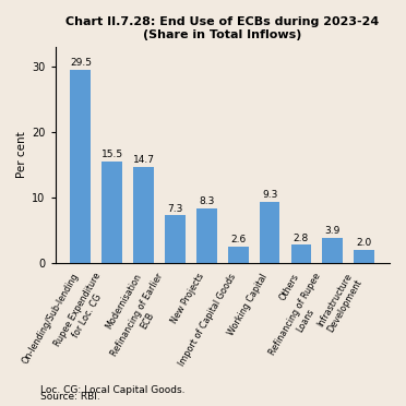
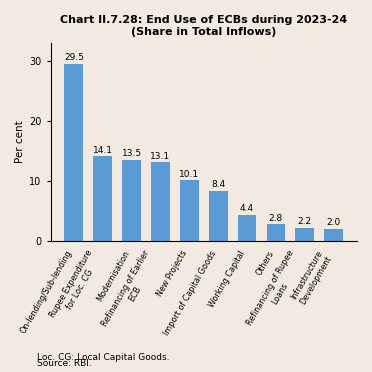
Rupee Expenditure for Loc. CG: 15.5 -> 14.1
Modernisation: 14.7 -> 13.5
Refinancing of Earlier ECB: 7.3 -> 13.1
New Projects: 8.3 -> 10.1
Import of Capital Goods: 2.6 -> 8.4
Working Capital: 9.3 -> 4.4
Refinancing of Rupee Loans: 3.9 -> 2.2
